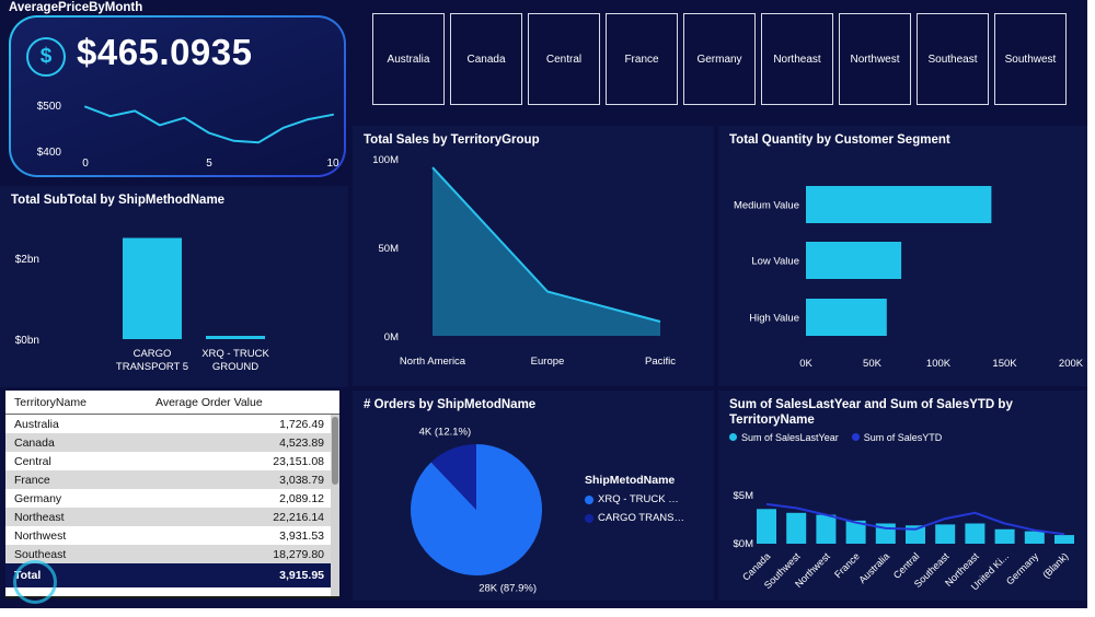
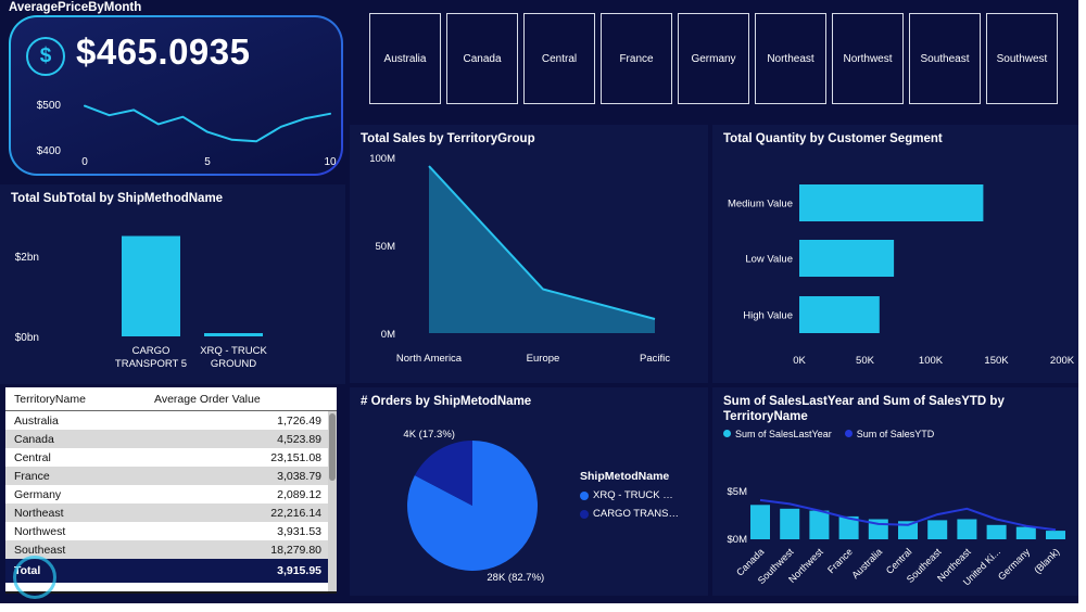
# Orders by ShipMetodName/XRQ - TRUCK …: 87.9% -> 82.7%
# Orders by ShipMetodName/CARGO TRANS…: 12.1% -> 17.3%
